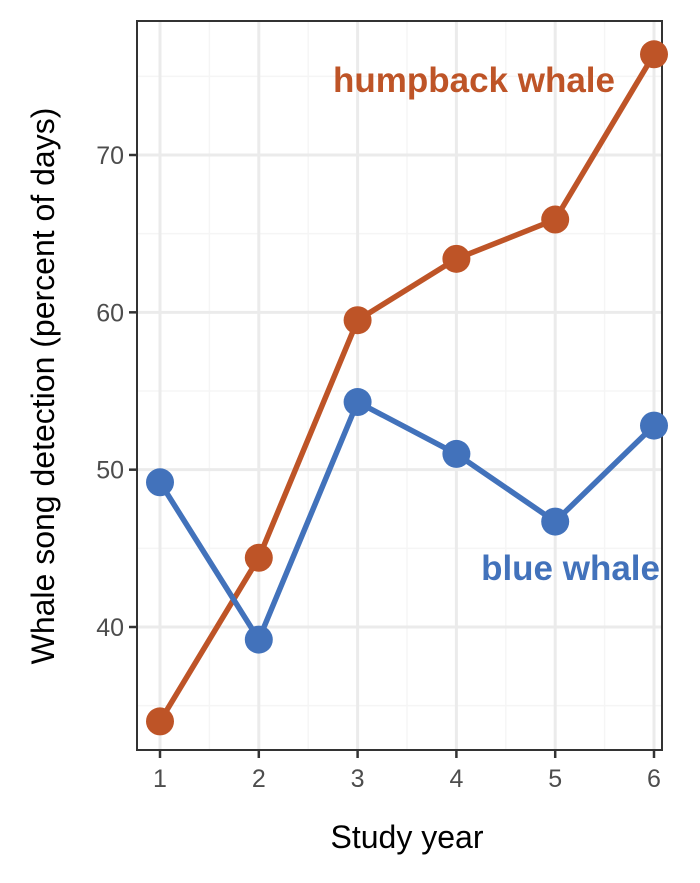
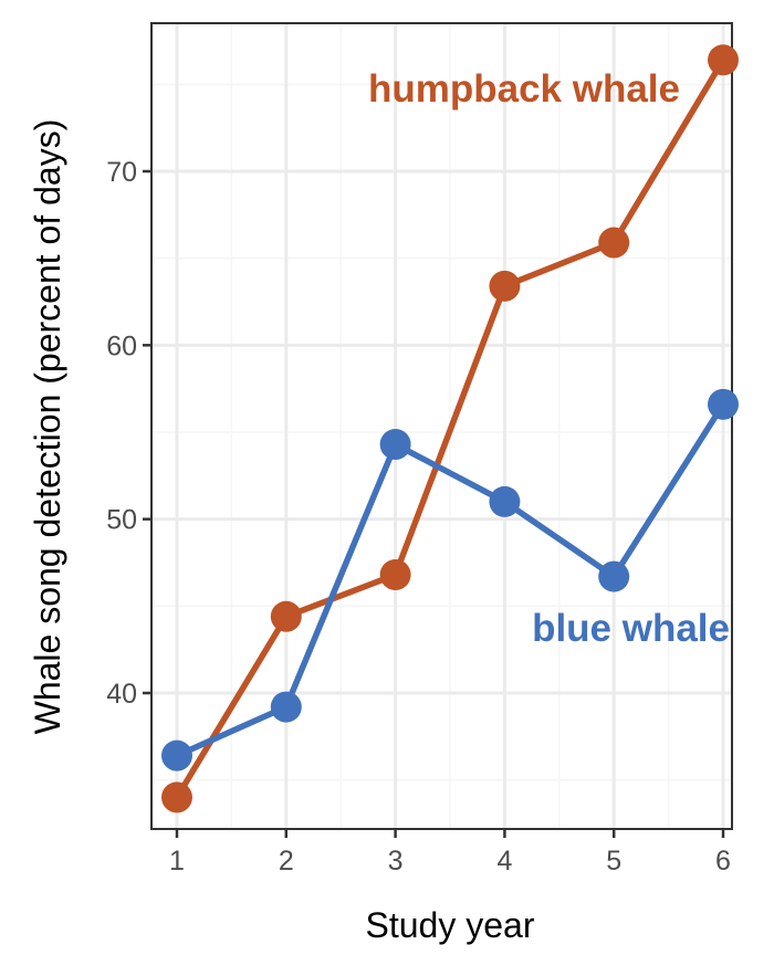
blue whale/1: 49.2 -> 36.4
humpback whale/3: 59.5 -> 46.8
blue whale/6: 52.8 -> 56.6
